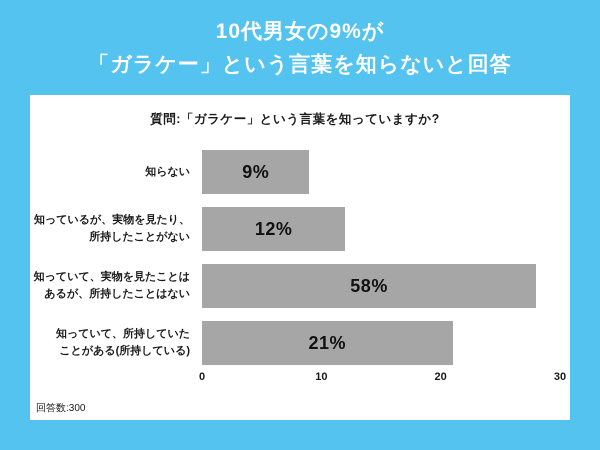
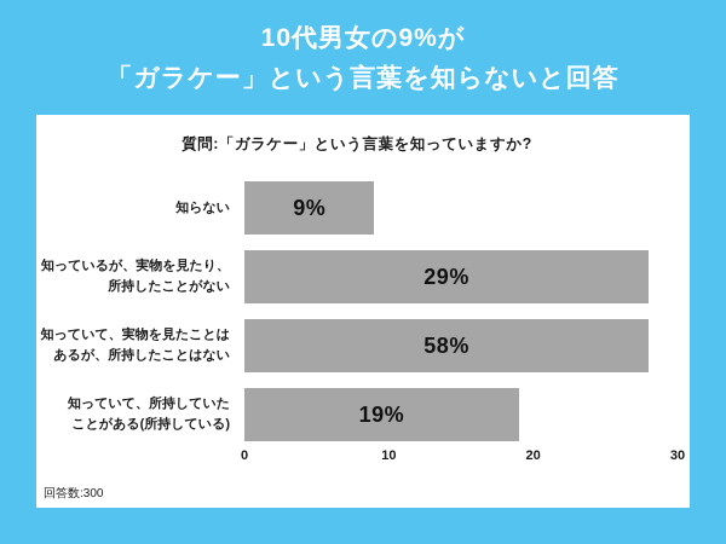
知っているが、実物を見たり、 所持したことがない: 12% -> 29%
知っていて、所持していた ことがある(所持している): 21% -> 19%
